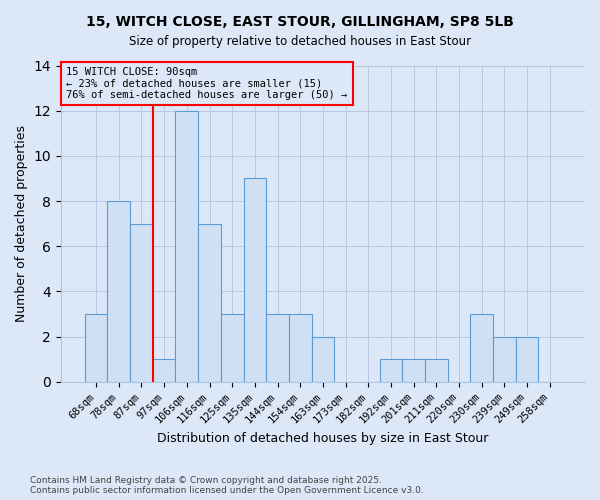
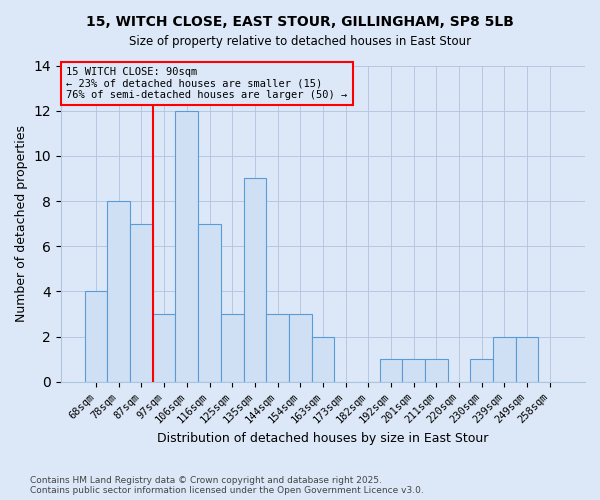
68sqm: 3 -> 4
97sqm: 1 -> 3
230sqm: 3 -> 1
